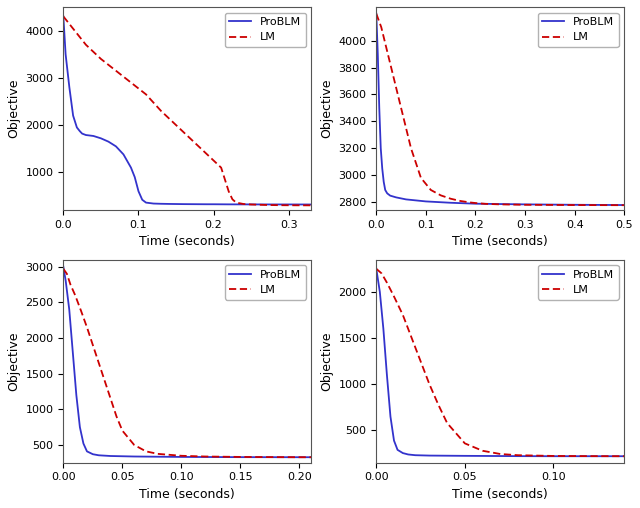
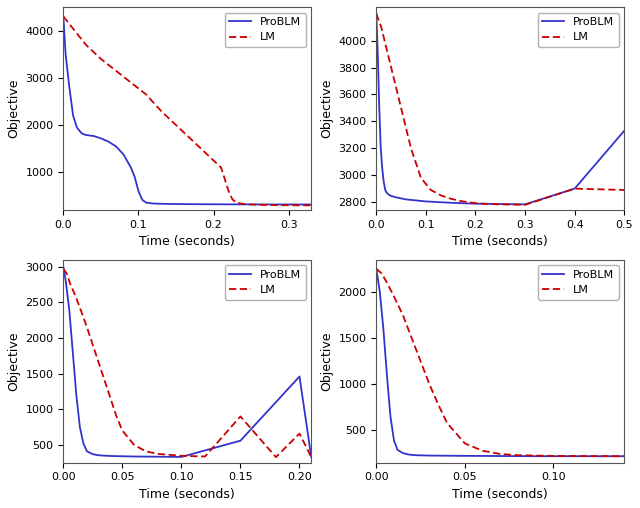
ProBLM/0.4: 2780 -> 2900
LM/0.4: 2780 -> 2900
ProBLM/0.5: 2780 -> 3330
LM/0.5: 2780 -> 2890
ProBLM/0.15: 330 -> 560
LM/0.15: 330 -> 900
ProBLM/0.20: 330 -> 1460
LM/0.20: 330 -> 660
